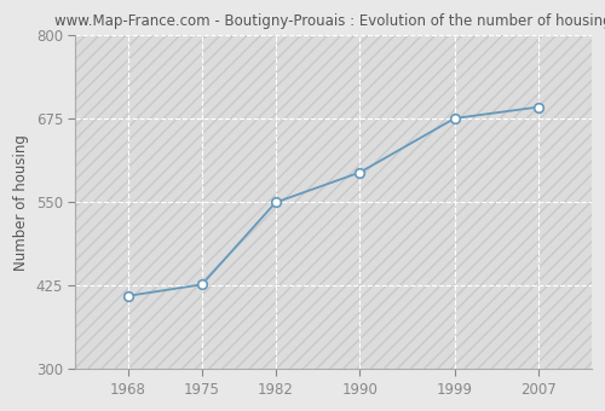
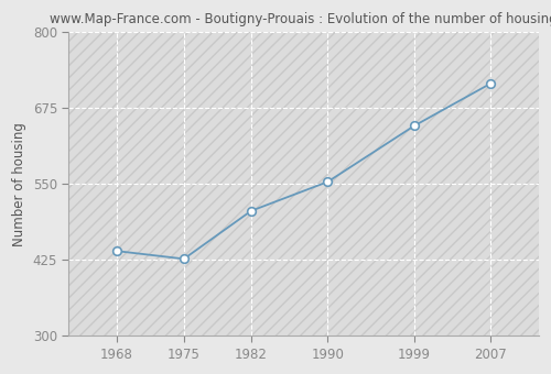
1968: 410 -> 440
1982: 550 -> 506
1990: 595 -> 554
1999: 676 -> 646
2007: 693 -> 716
